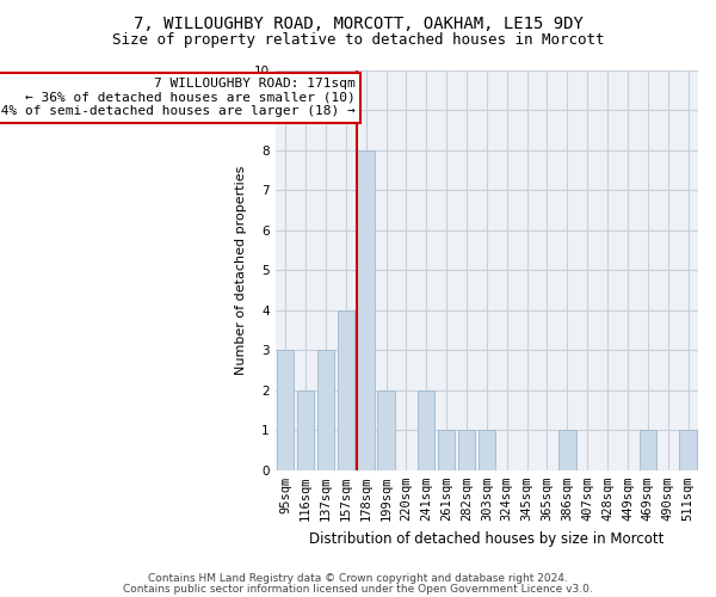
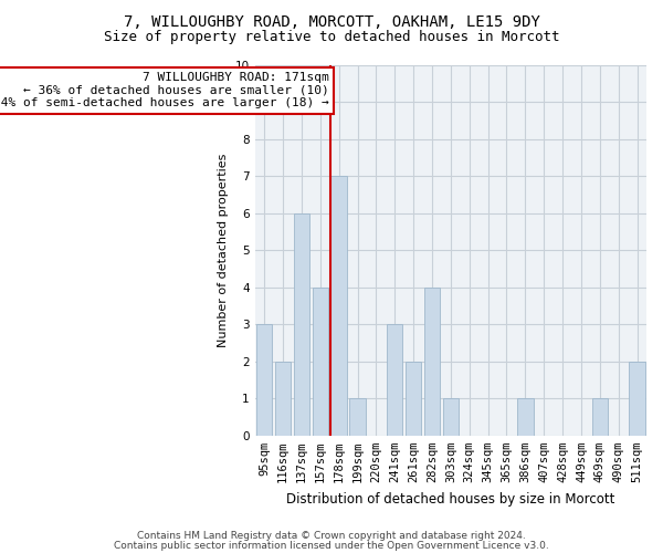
137sqm: 3 -> 6
178sqm: 8 -> 7
199sqm: 2 -> 1
241sqm: 2 -> 3
261sqm: 1 -> 2
282sqm: 1 -> 4
511sqm: 1 -> 2
